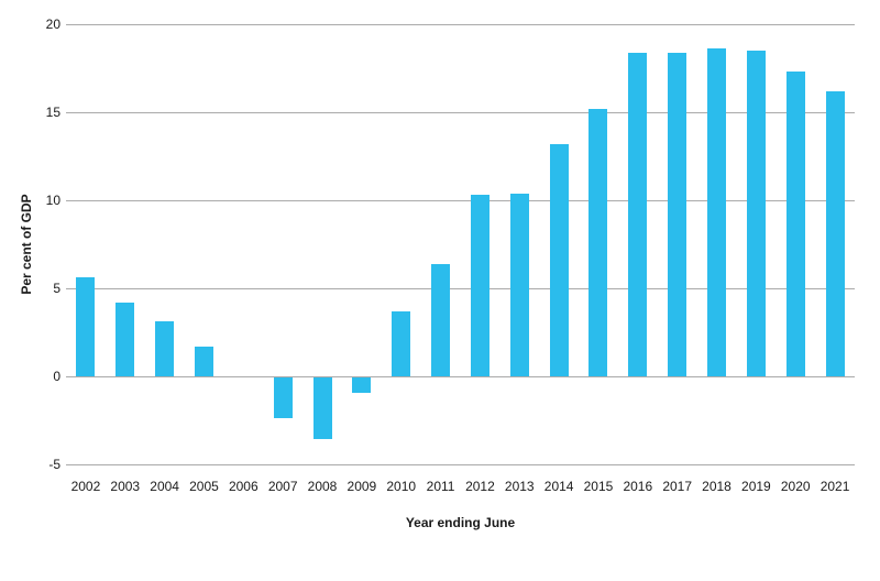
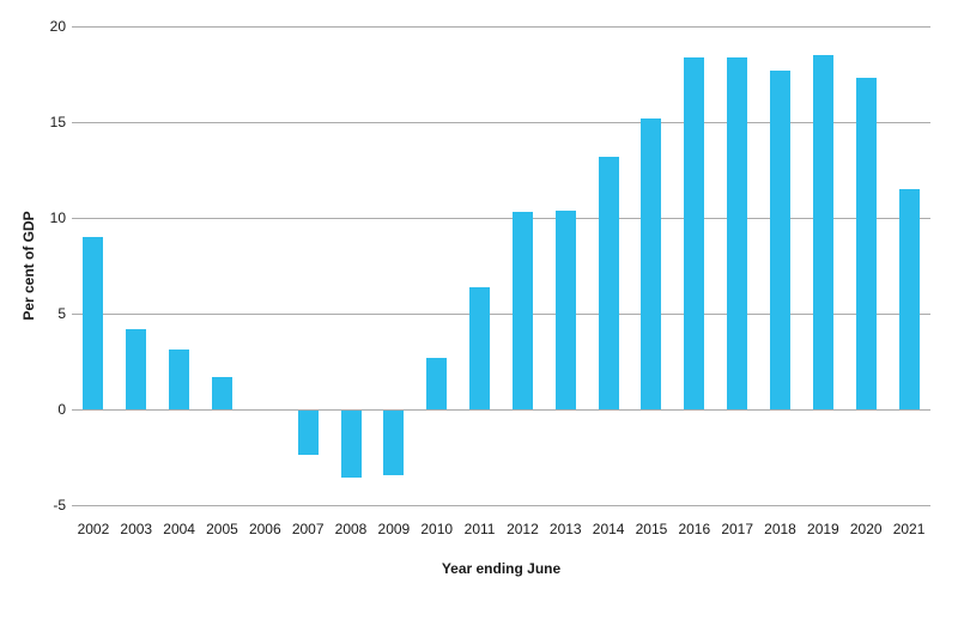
2002: 5.6 -> 9.0
2009: -0.9 -> -3.4
2010: 3.7 -> 2.7
2018: 18.6 -> 17.7
2021: 16.2 -> 11.5
